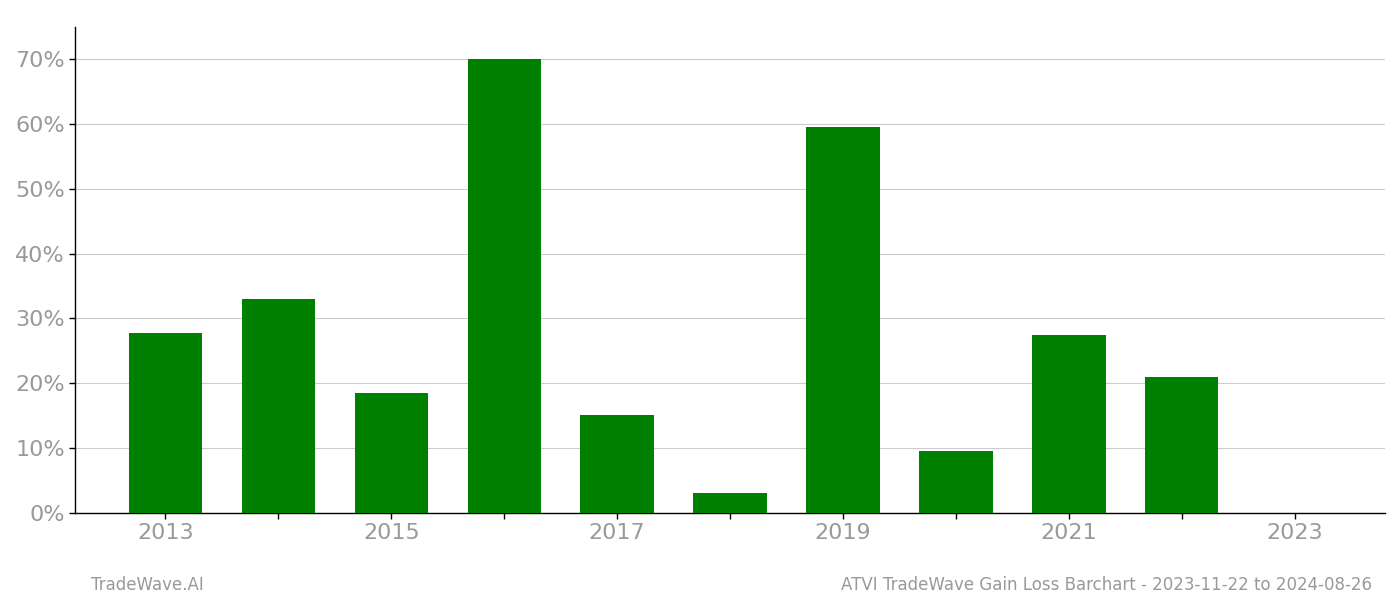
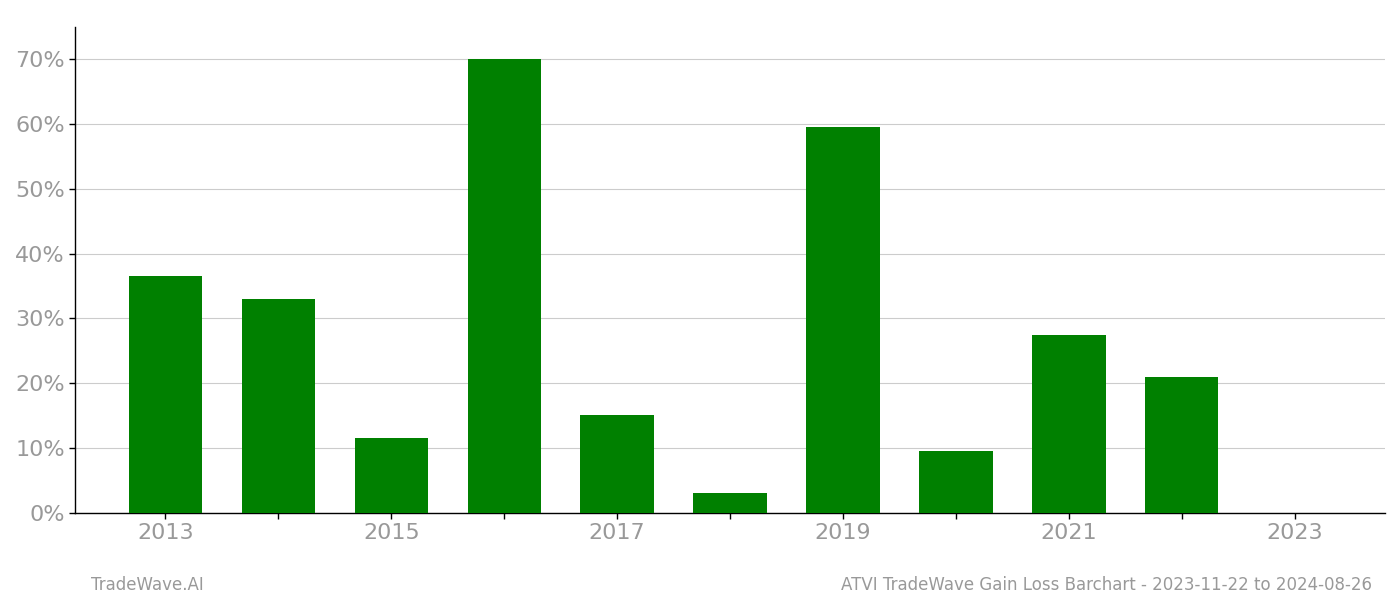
2013: 27.8% -> 36.5%
2015: 18.4% -> 11.5%
